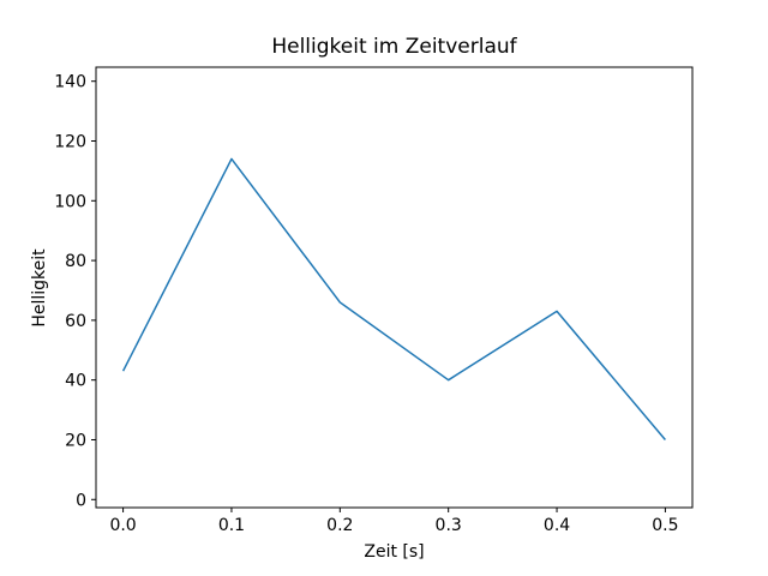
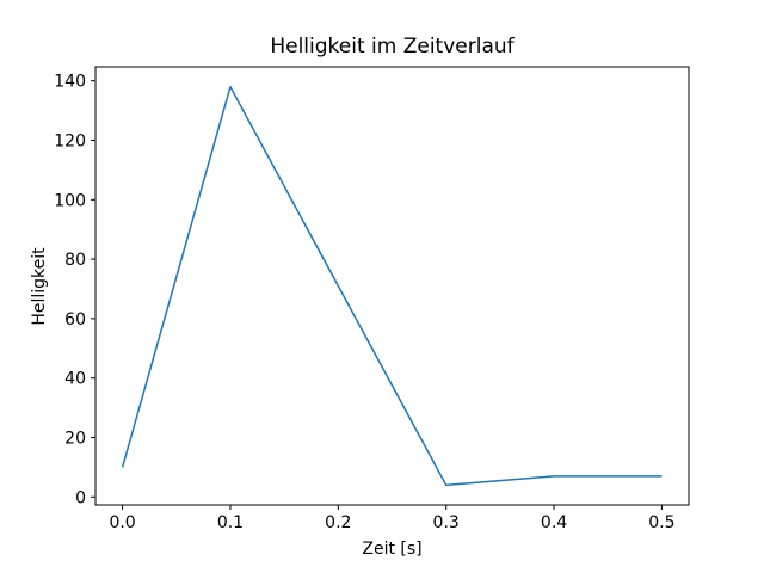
0.0: 43 -> 10
0.1: 114 -> 138
0.2: 66 -> 71
0.3: 40 -> 4
0.4: 63 -> 7
0.5: 20 -> 7
